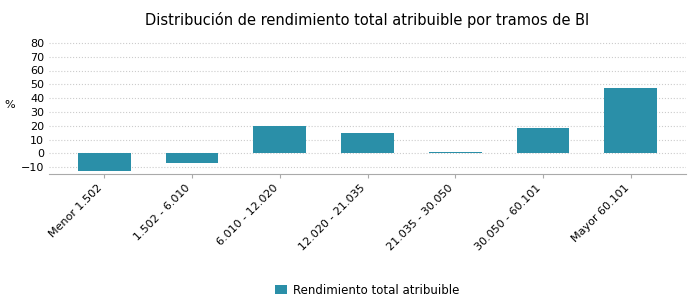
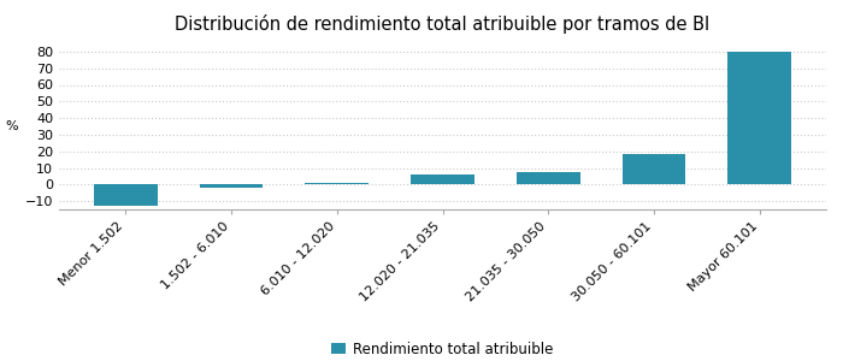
1.502 - 6.010: -7 -> -2
6.010 - 12.020: 20 -> 1
12.020 - 21.035: 15 -> 6
21.035 - 30.050: 1 -> 8
Mayor 60.101: 47 -> 80
